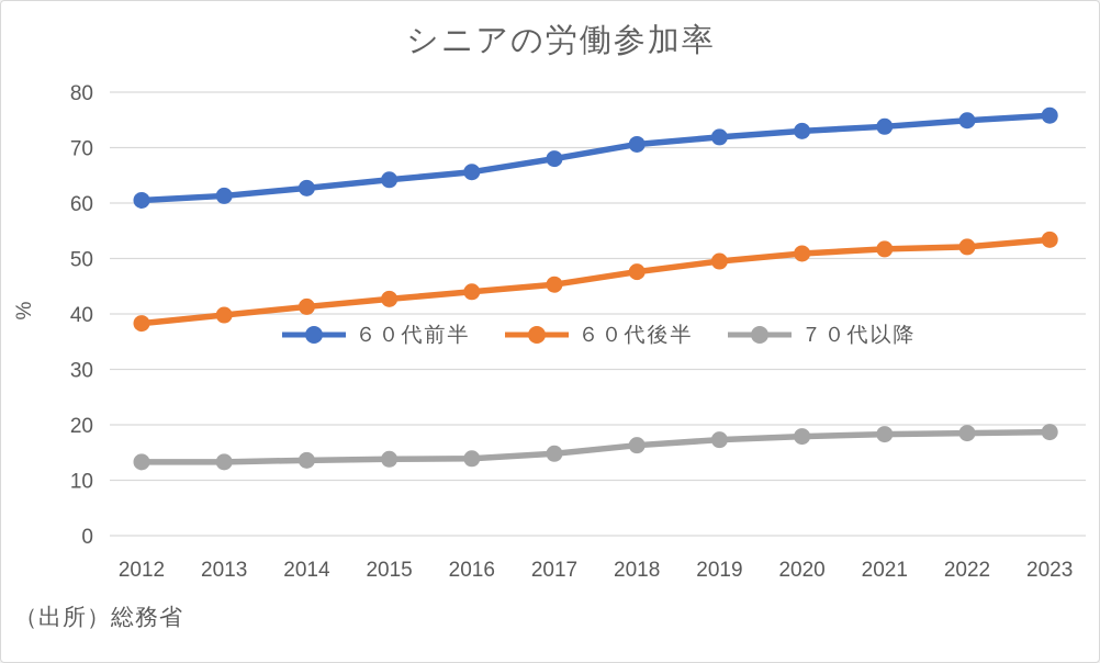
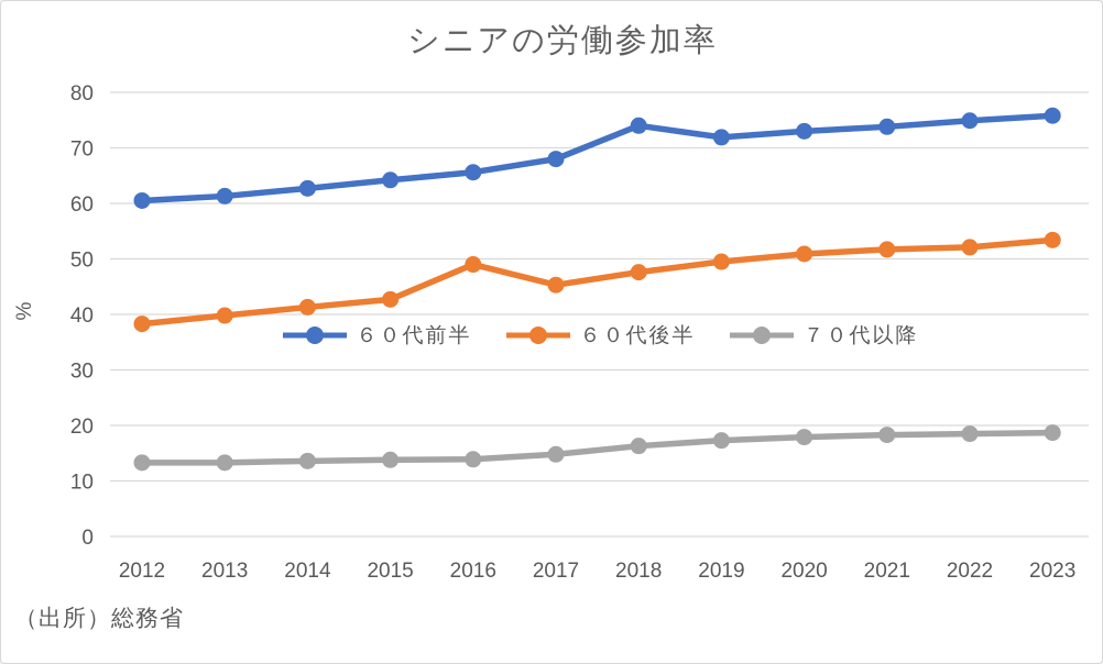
６０代後半/2016: 44 -> 49
６０代前半/2018: 71 -> 74
